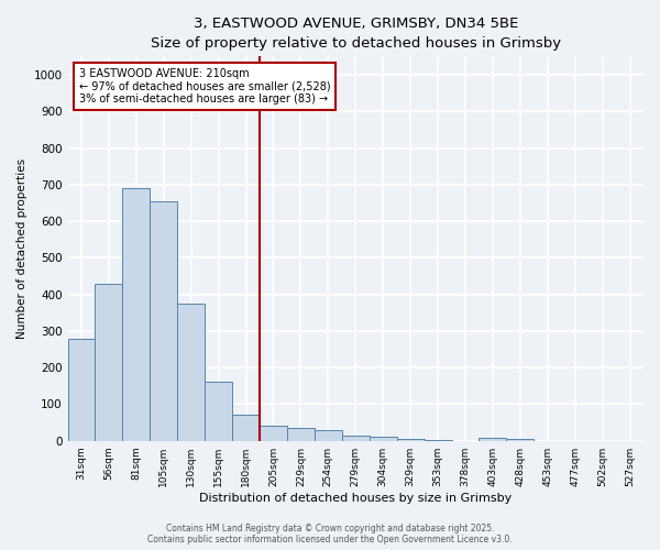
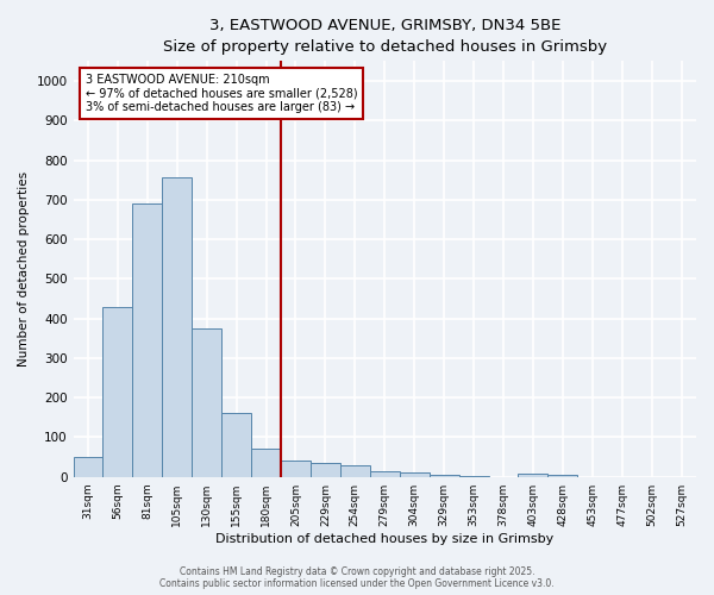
31sqm: 280 -> 50
105sqm: 655 -> 755
